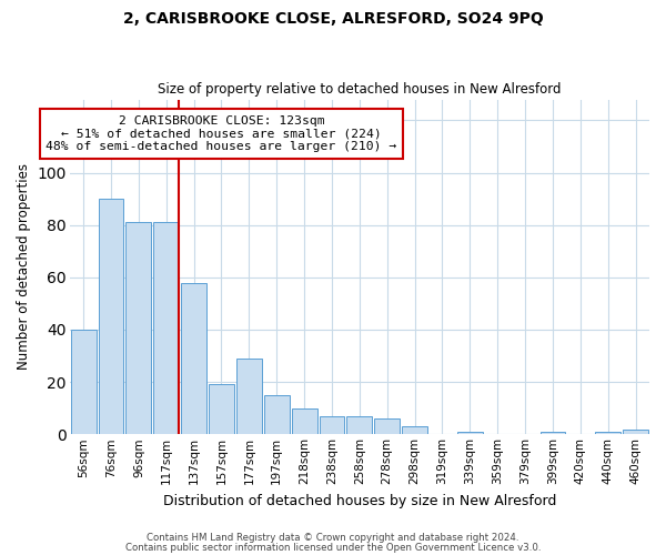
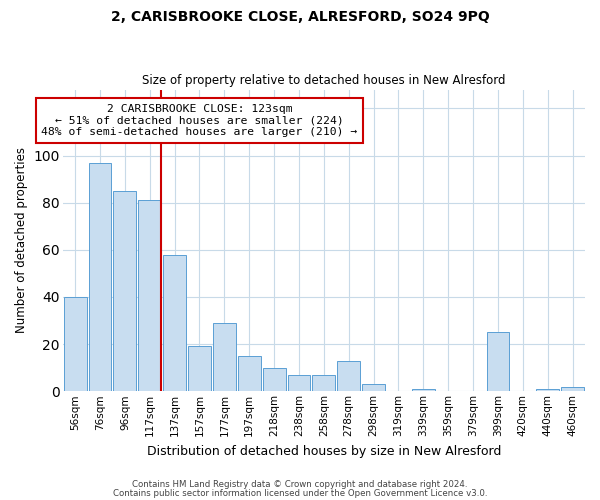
76sqm: 90 -> 97
96sqm: 81 -> 85
278sqm: 6 -> 13
399sqm: 1 -> 25
